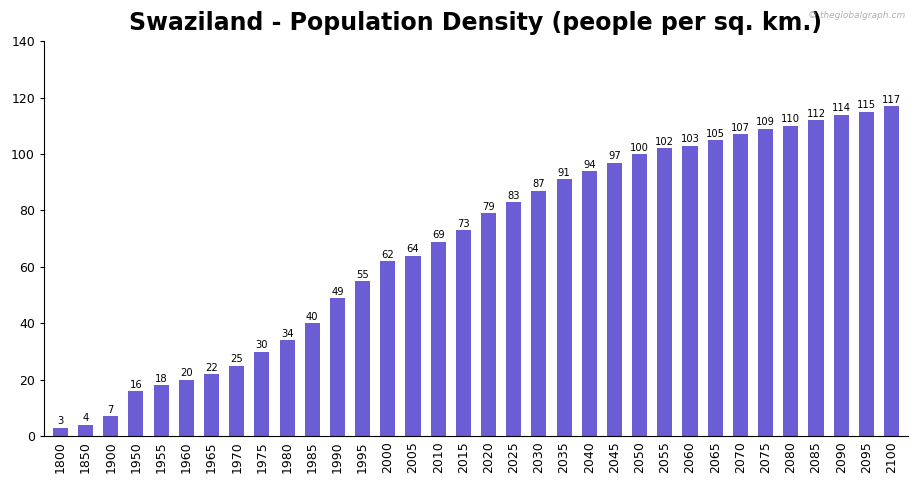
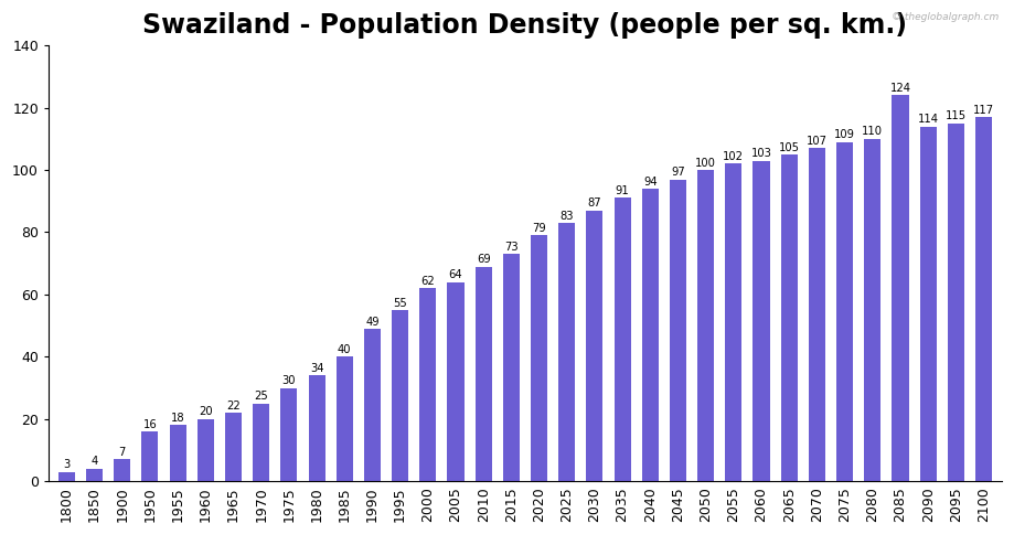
2085: 112 -> 124
